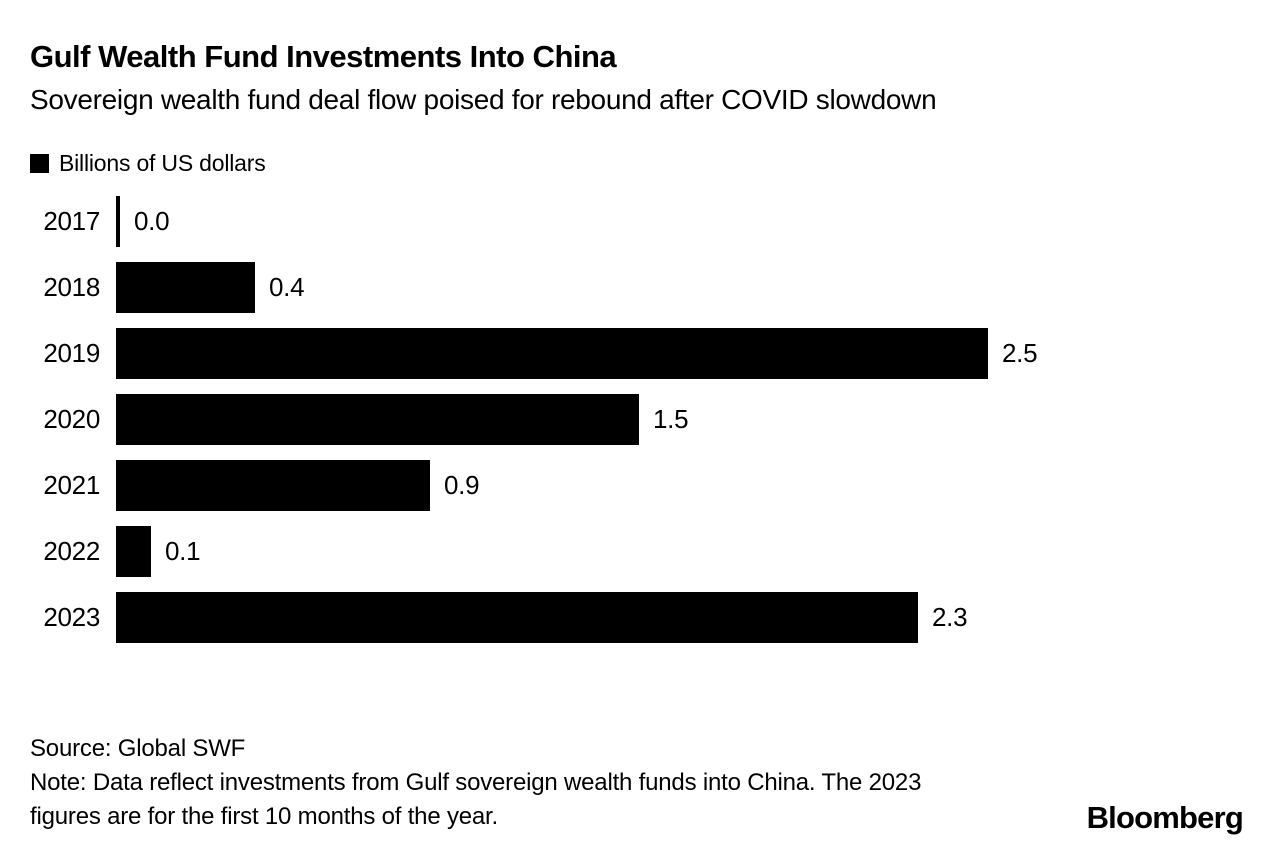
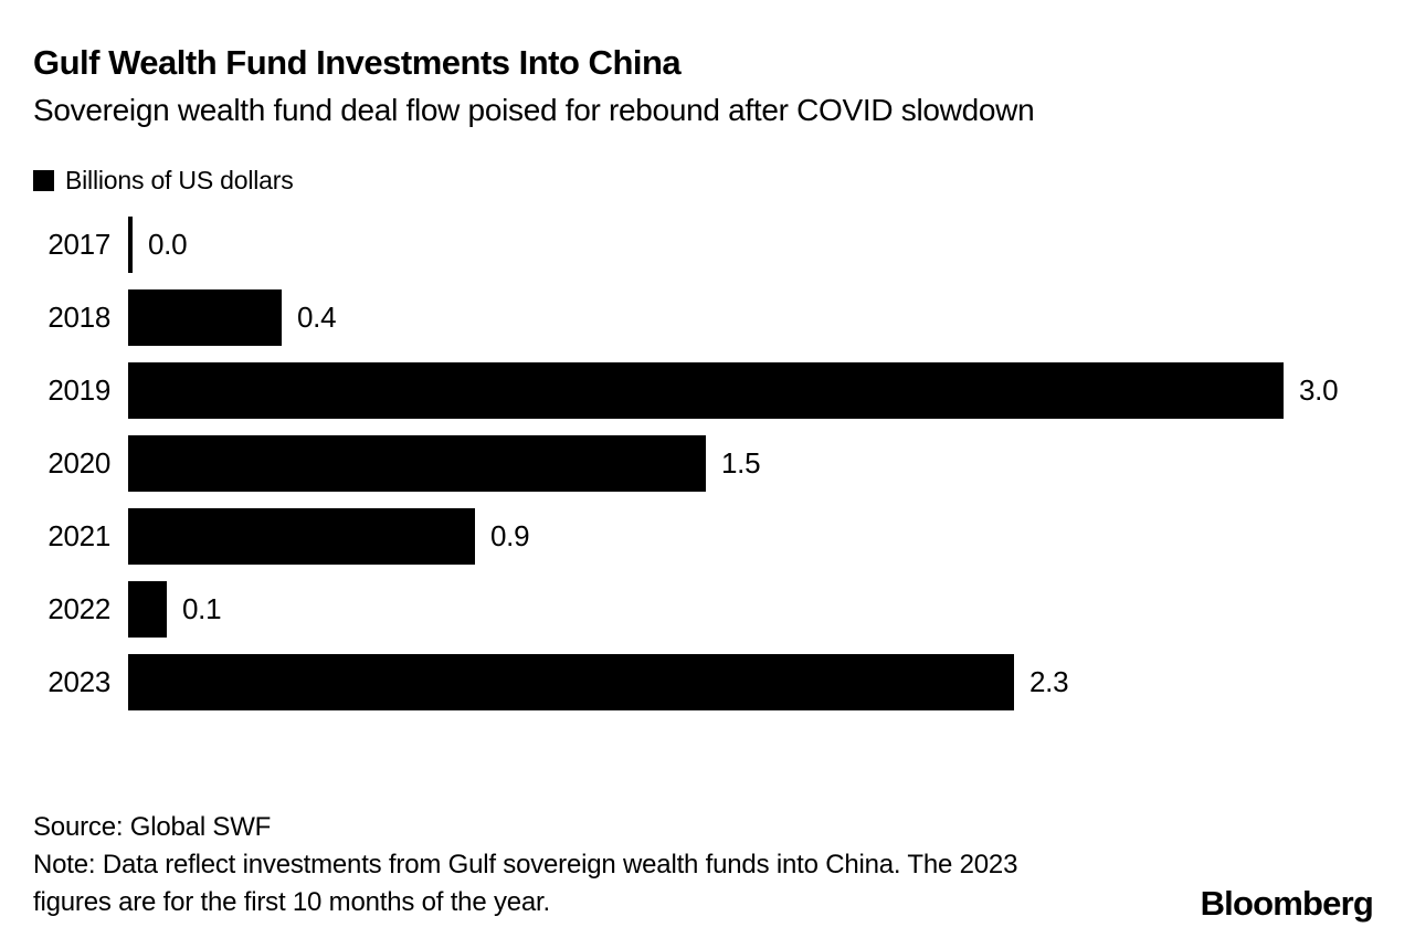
2019: 2.5 -> 3.0
